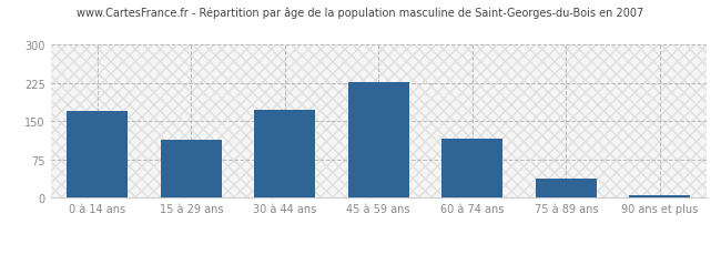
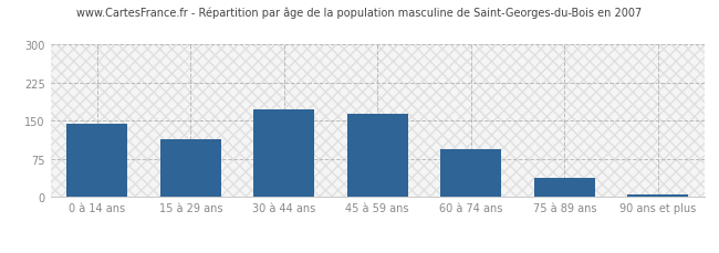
0 à 14 ans: 170 -> 145
45 à 59 ans: 228 -> 165
60 à 74 ans: 117 -> 95
